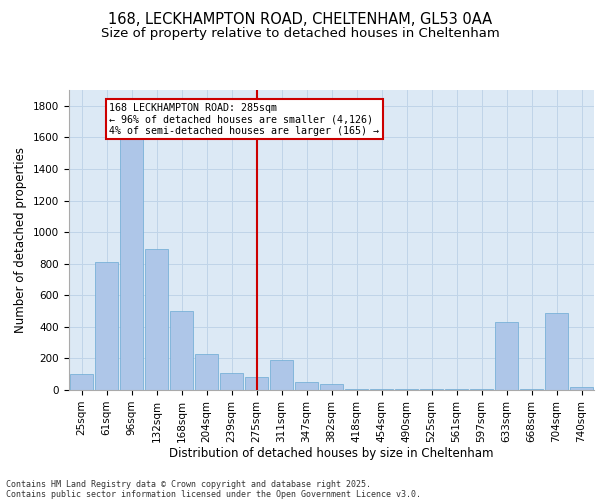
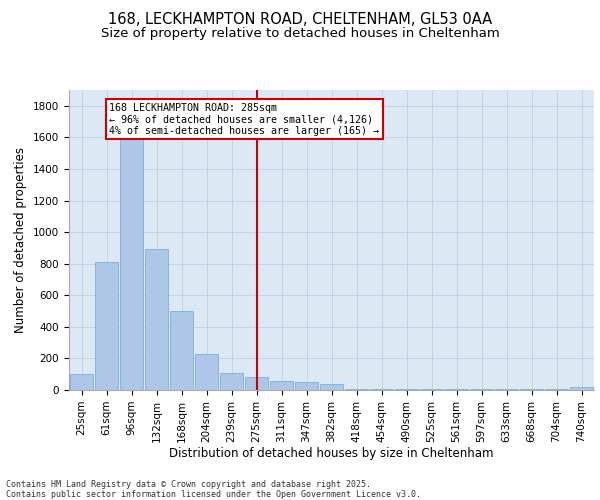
311sqm: 190 -> 60
633sqm: 430 -> 0
704sqm: 490 -> 0
